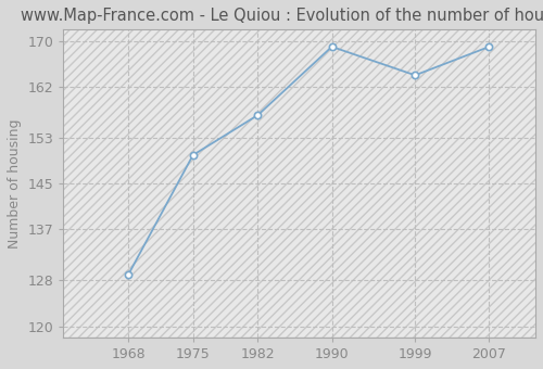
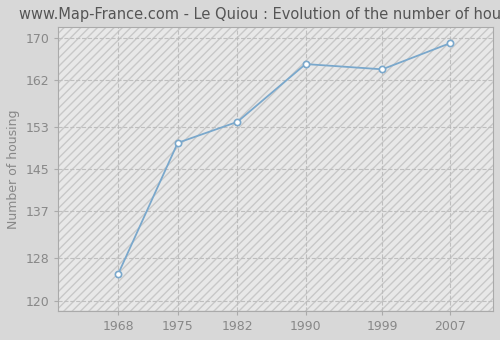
1968: 129 -> 125
1982: 157 -> 154
1990: 169 -> 165
